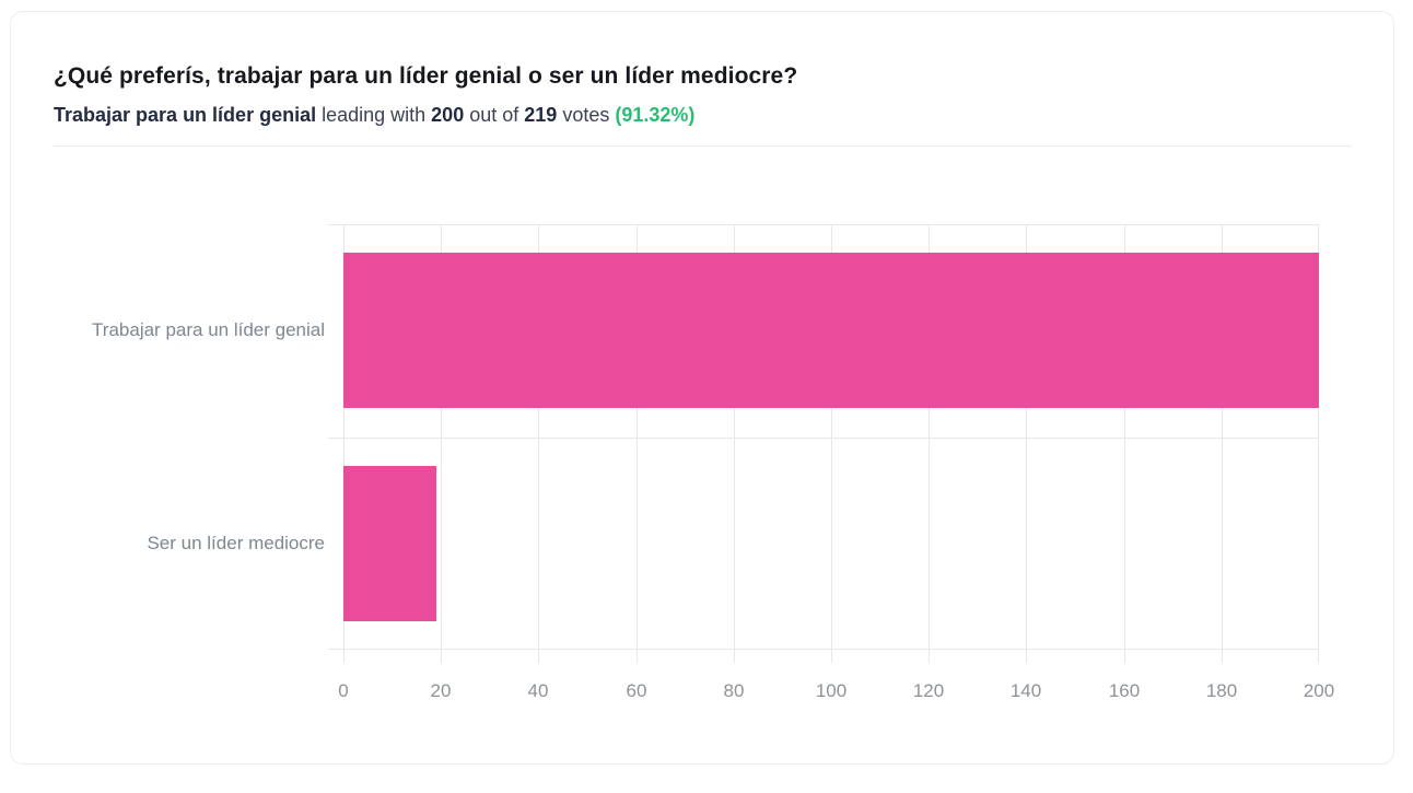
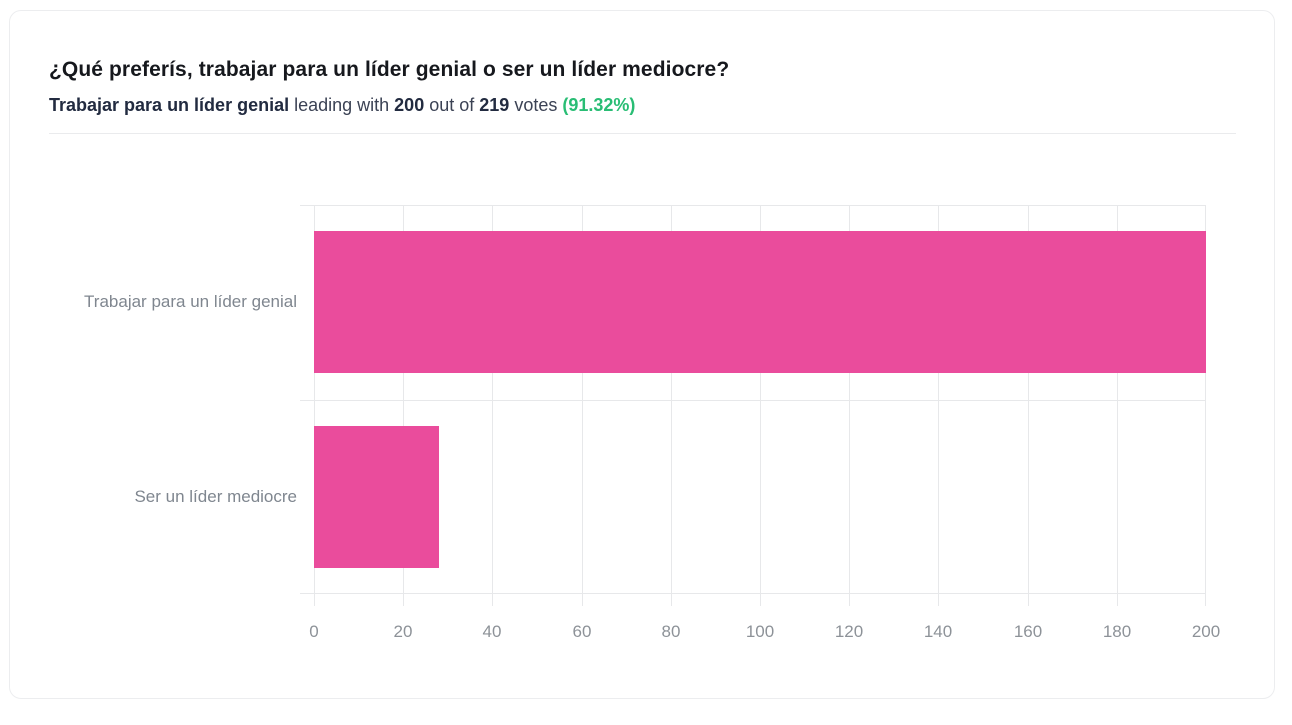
Ser un líder mediocre: 19 -> 28
